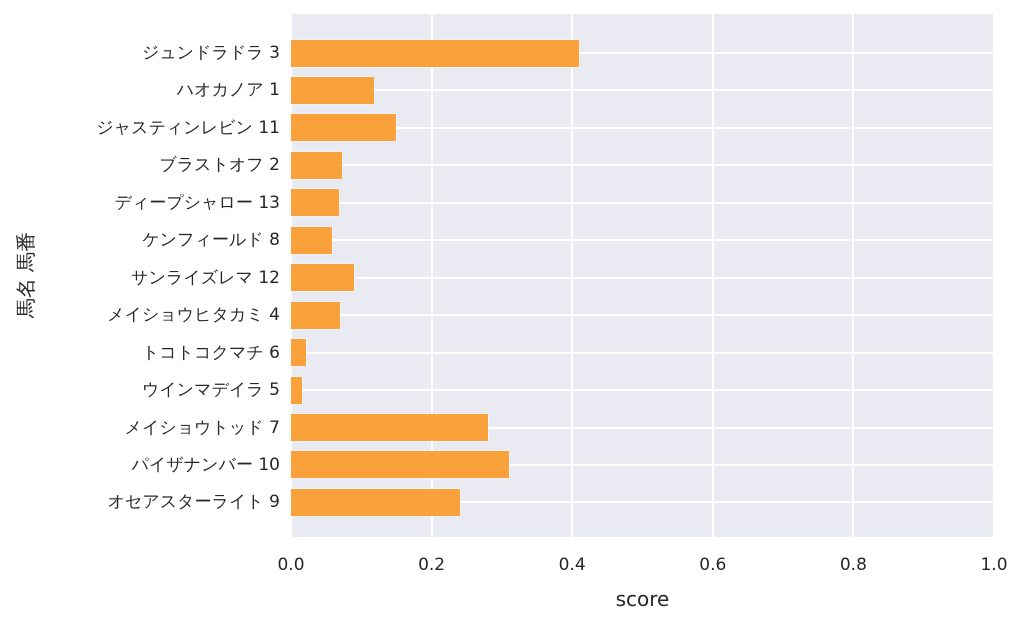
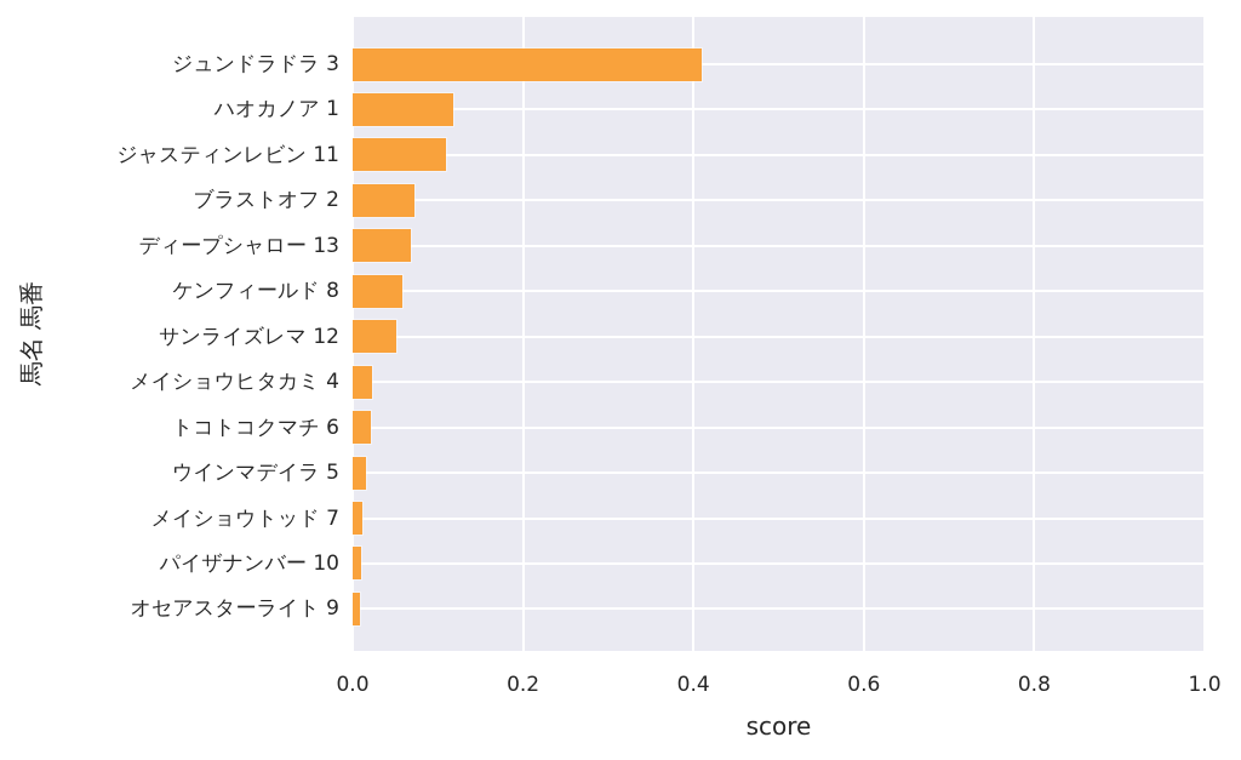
ジャスティンレビン 11: 0.15 -> 0.11
サンライズレマ 12: 0.09 -> 0.05
メイショウヒタカミ 4: 0.07 -> 0.02
メイショウトッド 7: 0.28 -> 0.01
パイザナンバー 10: 0.31 -> 0.01
オセアスターライト 9: 0.24 -> 0.01
